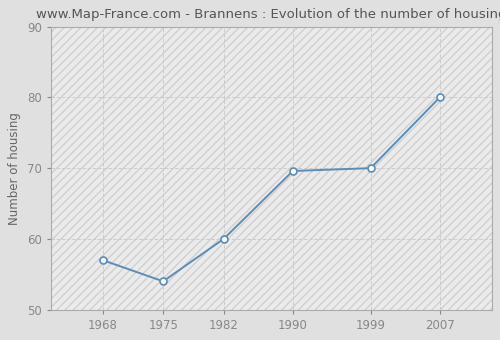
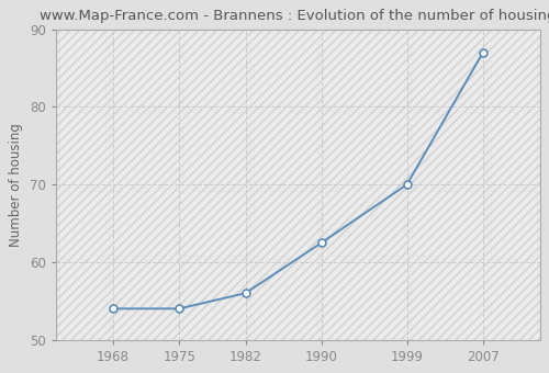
1968: 57.0 -> 54.0
1982: 60.0 -> 56.0
1990: 69.6 -> 62.5
2007: 80.0 -> 87.0
